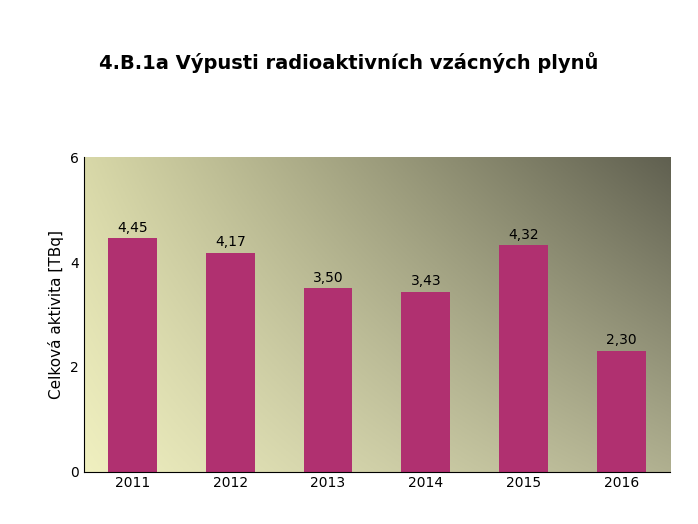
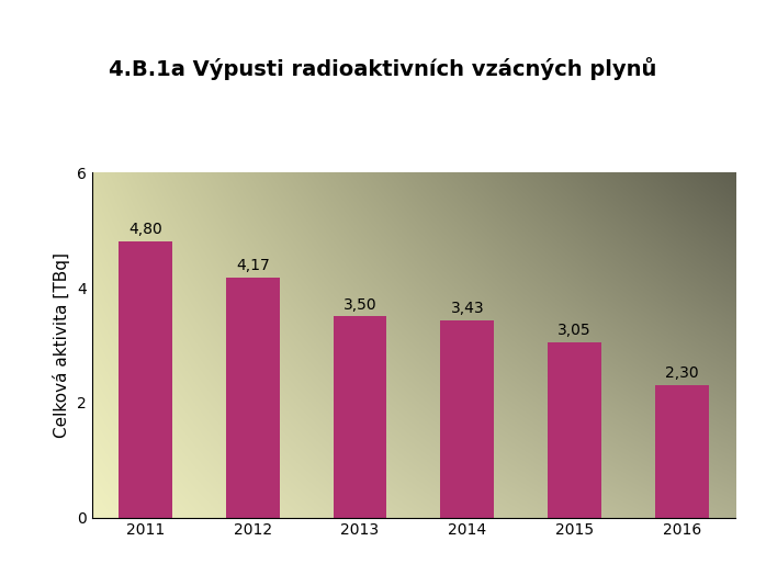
2011: 4,45 -> 4,80
2015: 4,32 -> 3,05
